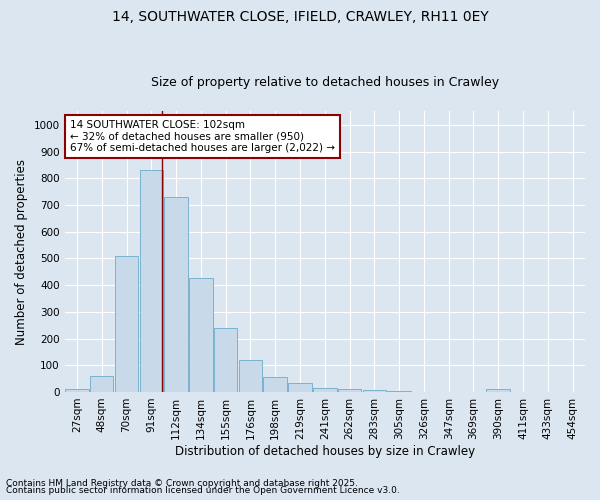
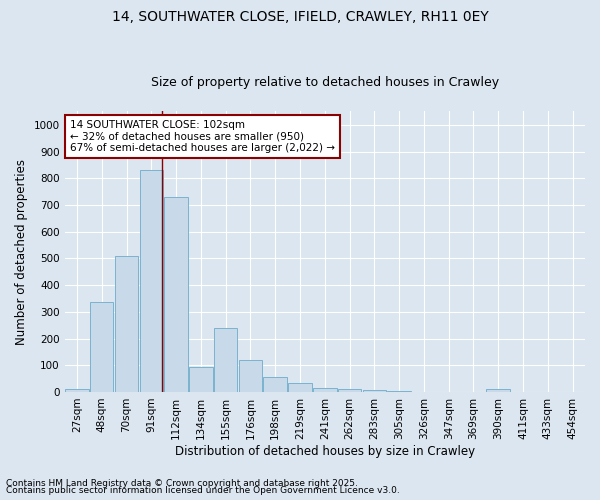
48sqm: 60 -> 335
134sqm: 425 -> 95
